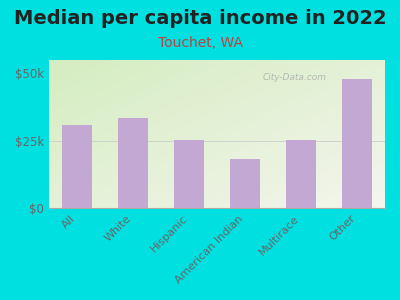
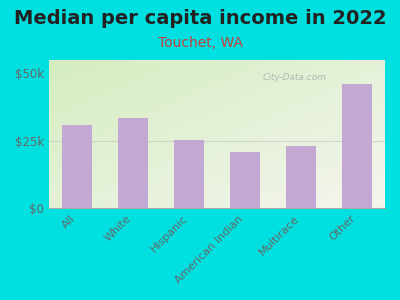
American Indian: $18.5k -> $21.0k
Multirace: $25.5k -> $23.0k
Other: $48.0k -> $46.0k
